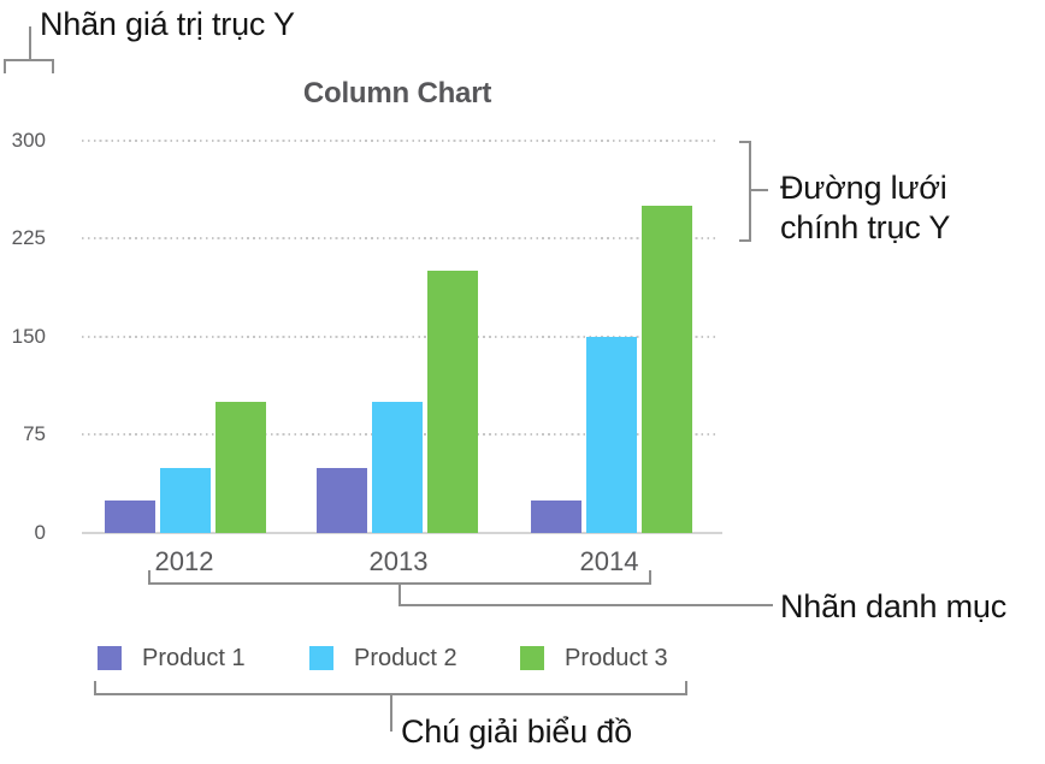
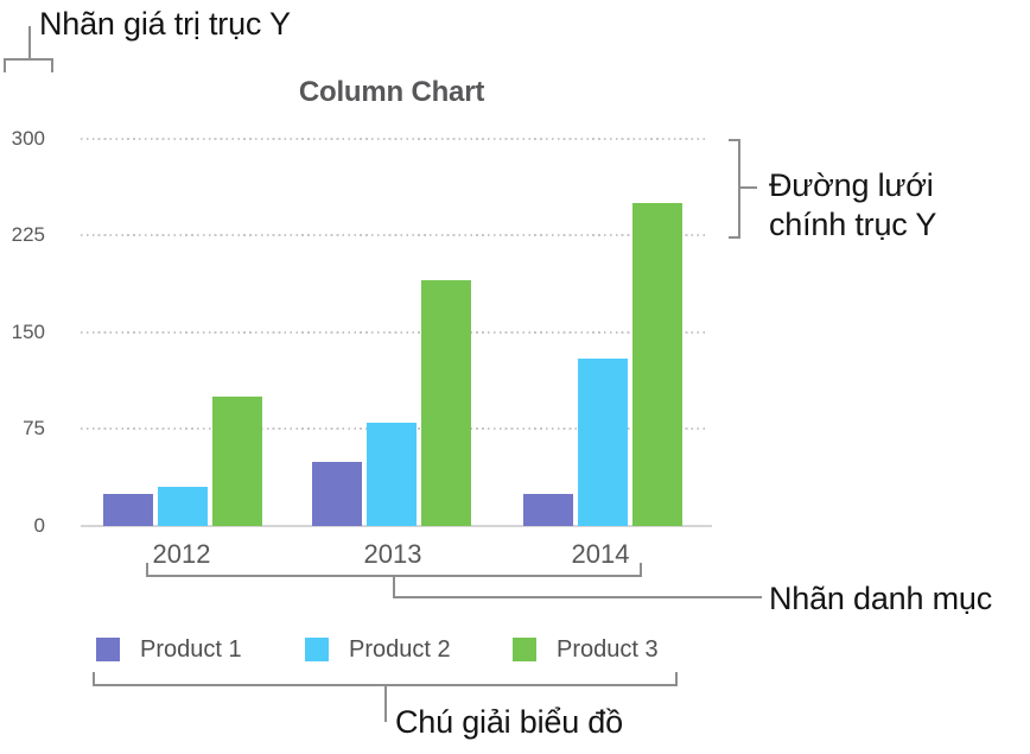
Product 2/2012: 50 -> 30
Product 2/2013: 100 -> 80
Product 3/2013: 200 -> 190
Product 2/2014: 150 -> 130
